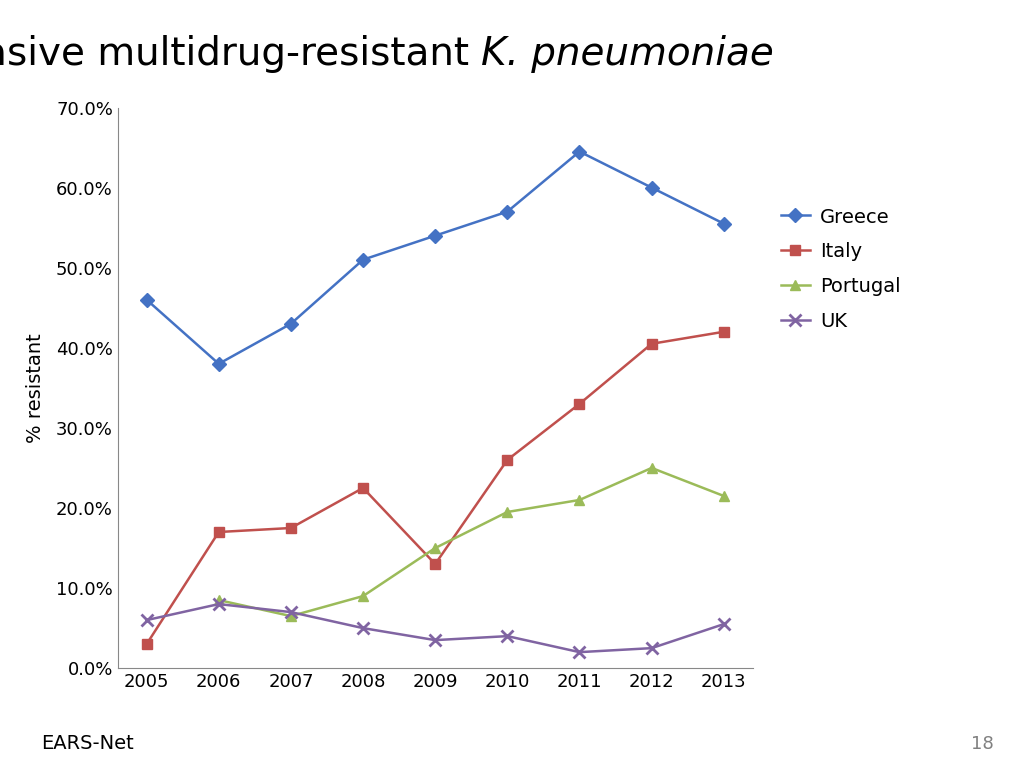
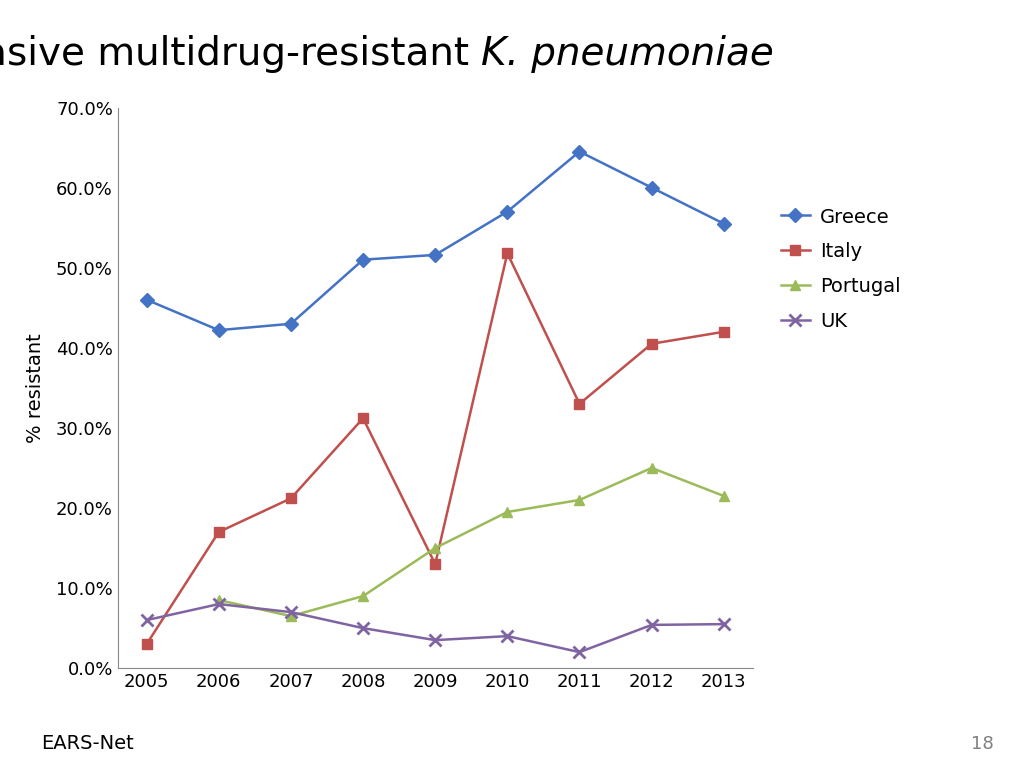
Greece/2006: 38.0% -> 42.2%
Italy/2007: 17.5% -> 21.2%
Italy/2008: 22.5% -> 31.2%
Greece/2009: 54.0% -> 51.6%
Italy/2010: 26.0% -> 51.8%
UK/2012: 2.5% -> 5.4%
